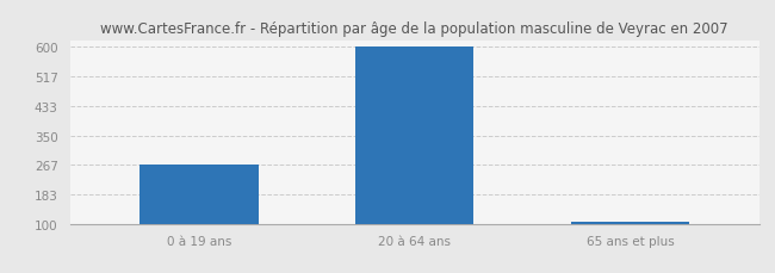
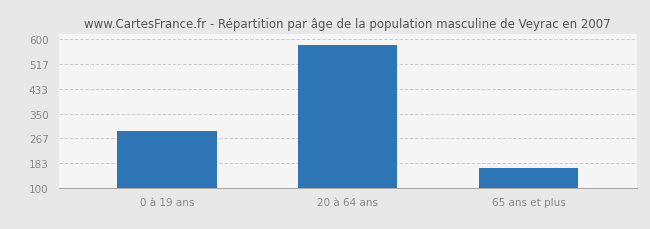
0 à 19 ans: 267 -> 290
20 à 64 ans: 600 -> 580
65 ans et plus: 107 -> 165
